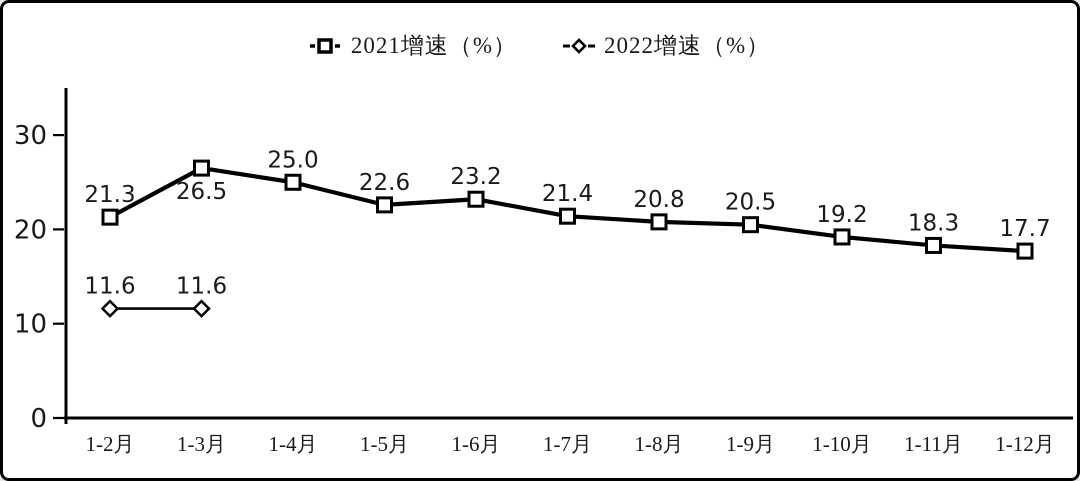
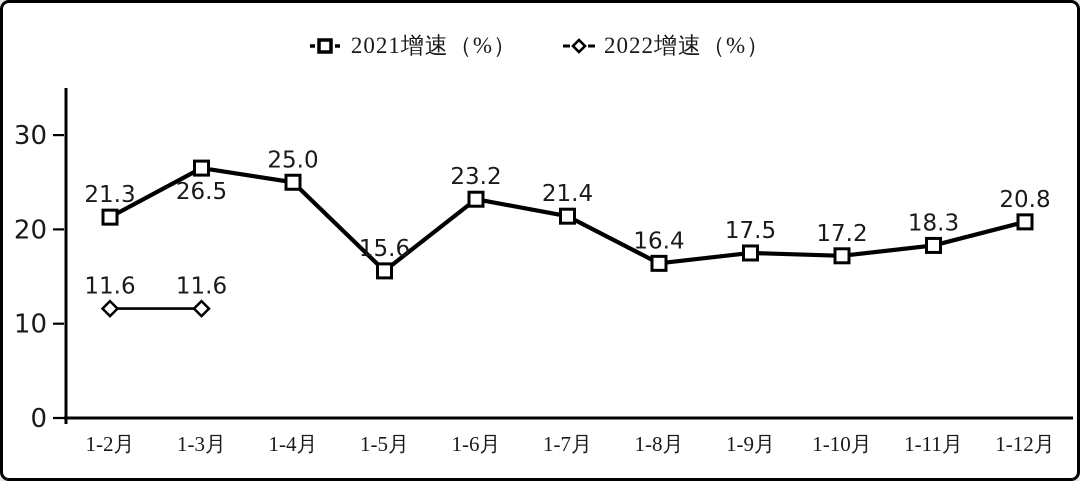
2021增速（%）/1-5月: 22.6 -> 15.6
2021增速（%）/1-8月: 20.8 -> 16.4
2021增速（%）/1-9月: 20.5 -> 17.5
2021增速（%）/1-10月: 19.2 -> 17.2
2021增速（%）/1-12月: 17.7 -> 20.8
